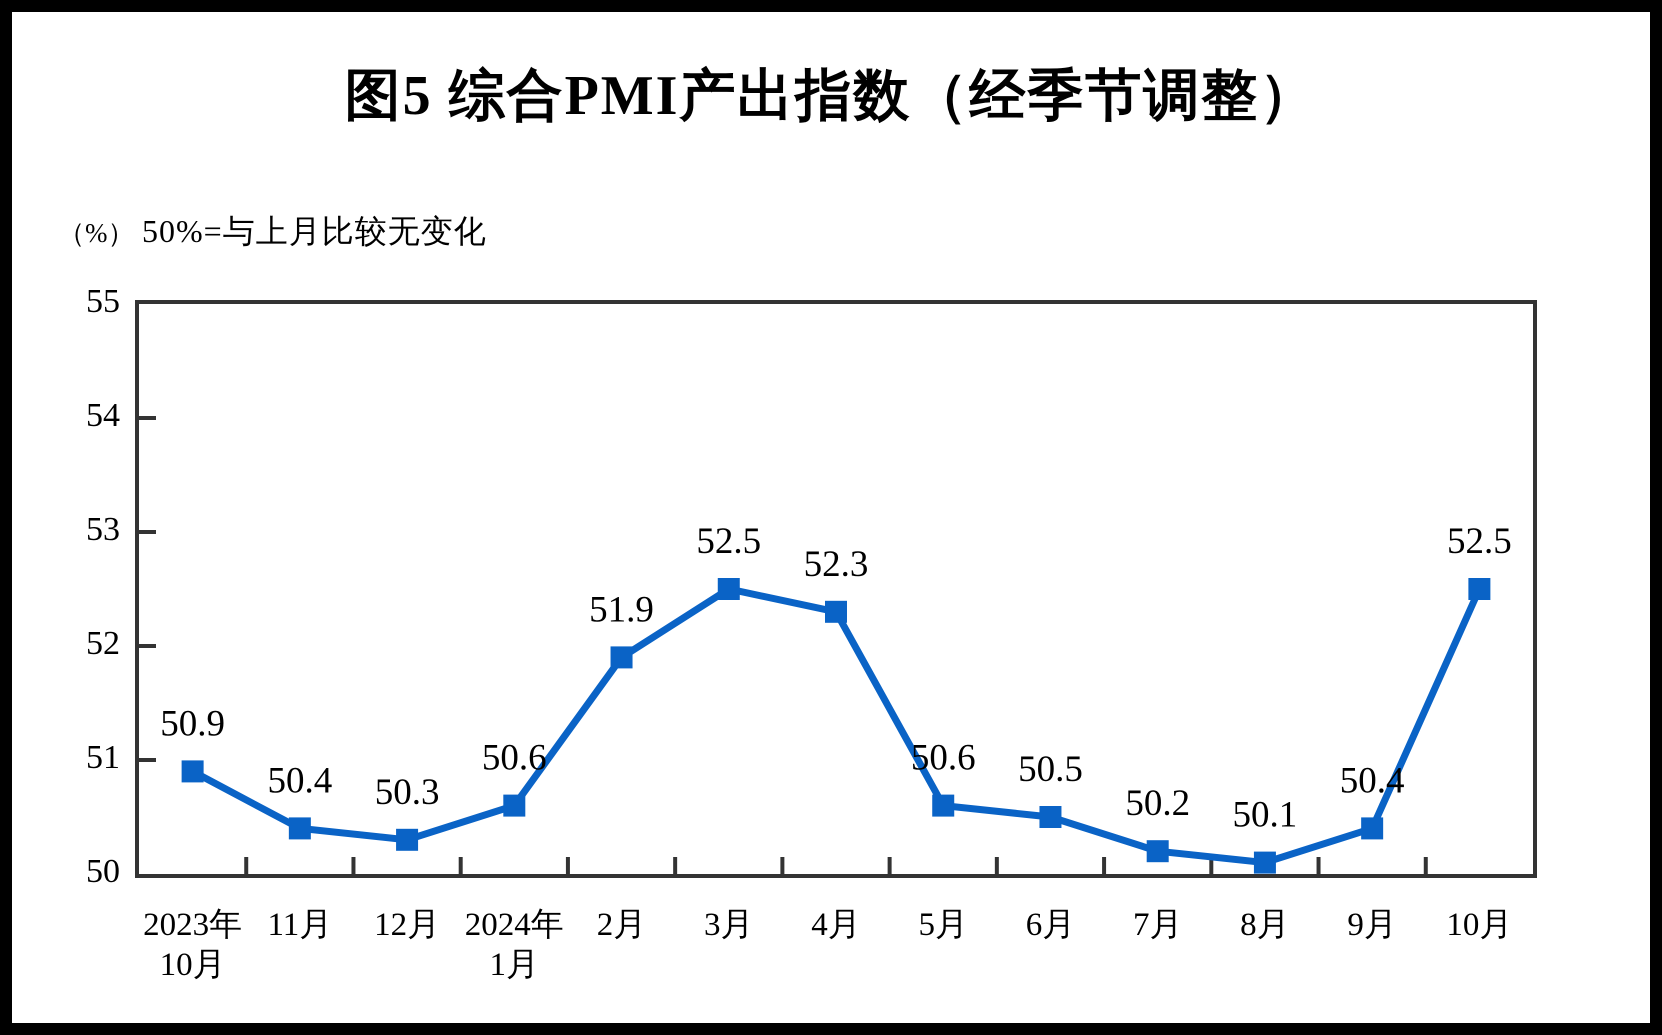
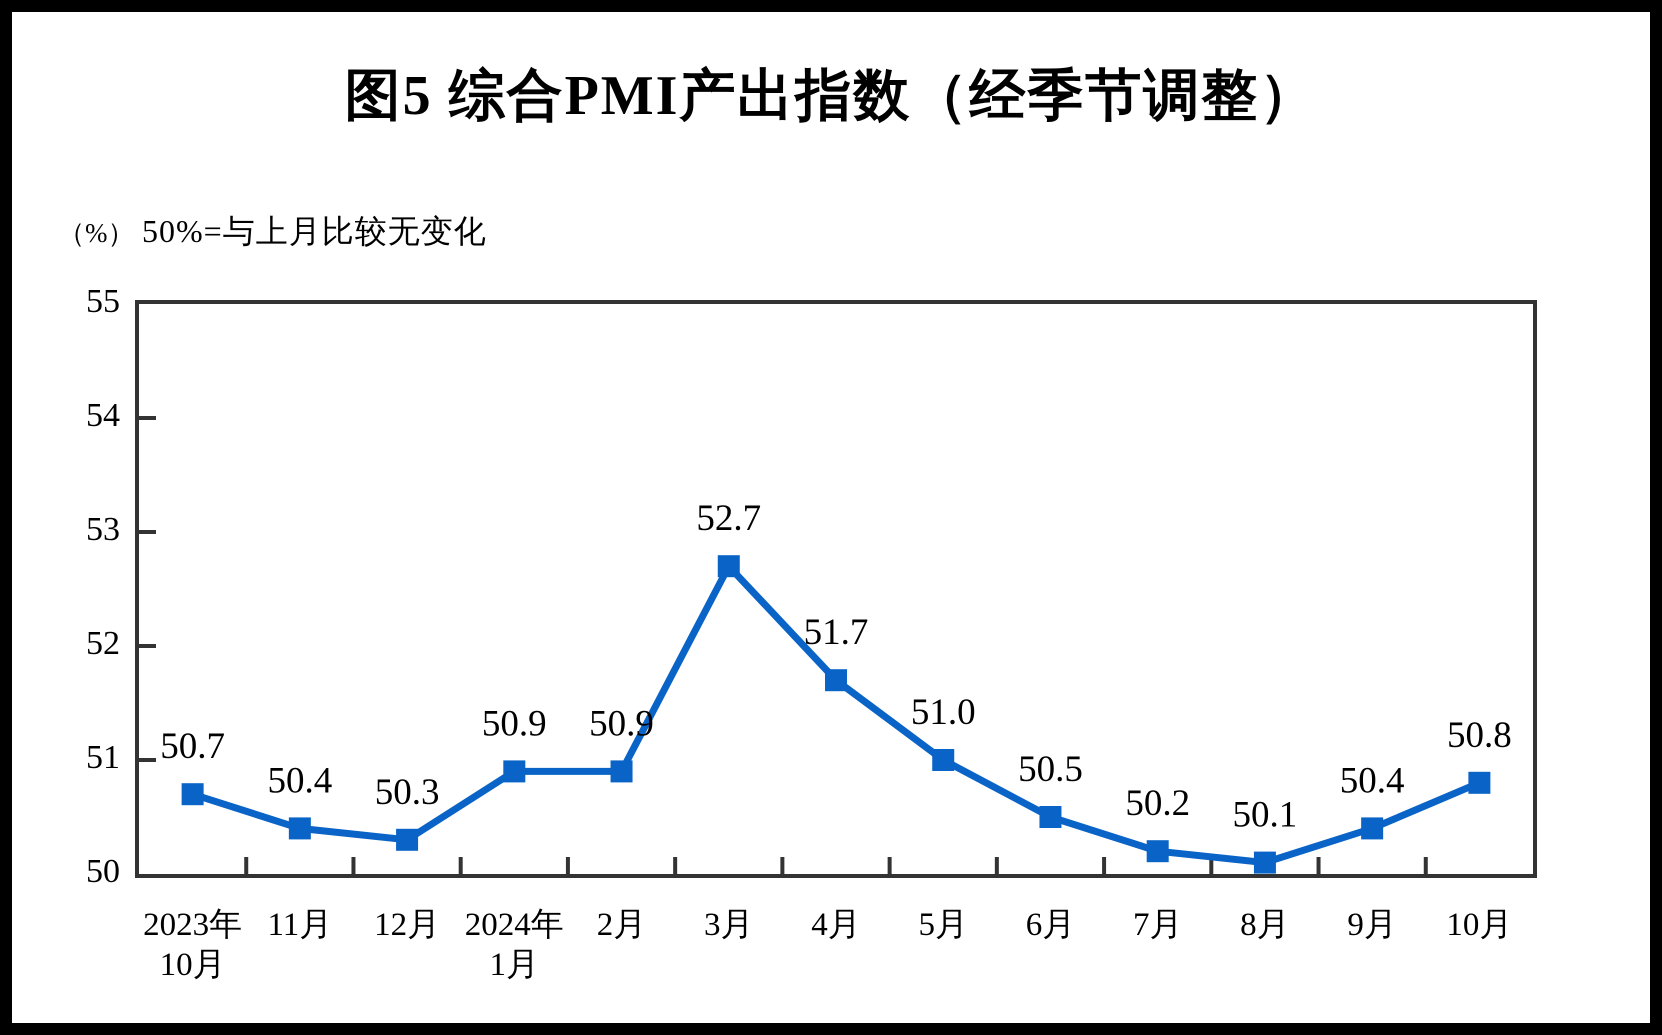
2023年 10月: 50.9 -> 50.7
2024年 1月: 50.6 -> 50.9
2月: 51.9 -> 50.9
3月: 52.5 -> 52.7
4月: 52.3 -> 51.7
5月: 50.6 -> 51.0
10月: 52.5 -> 50.8
